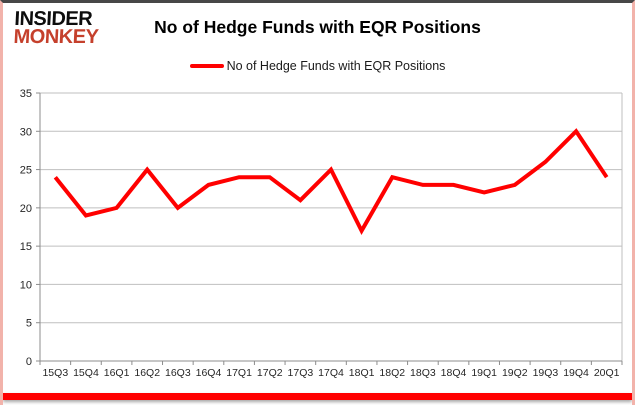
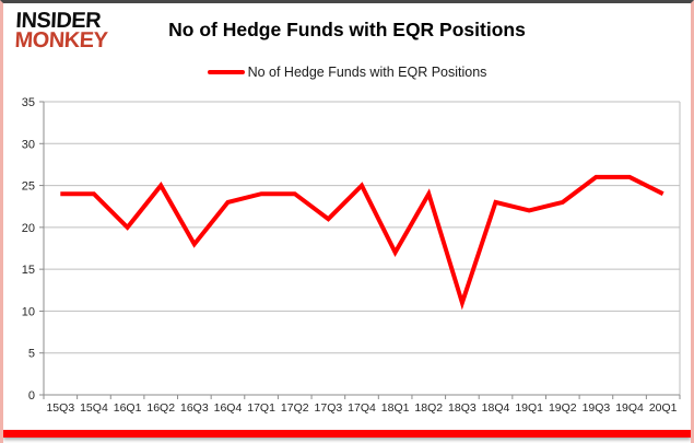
15Q4: 19 -> 24
16Q3: 20 -> 18
18Q3: 23 -> 11
19Q4: 30 -> 26
